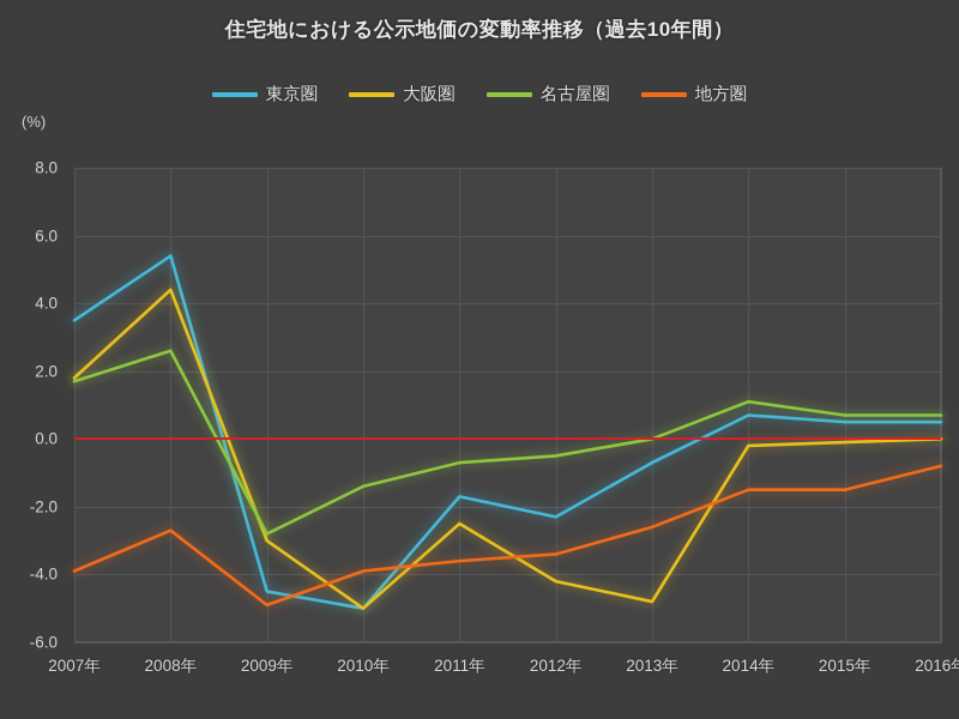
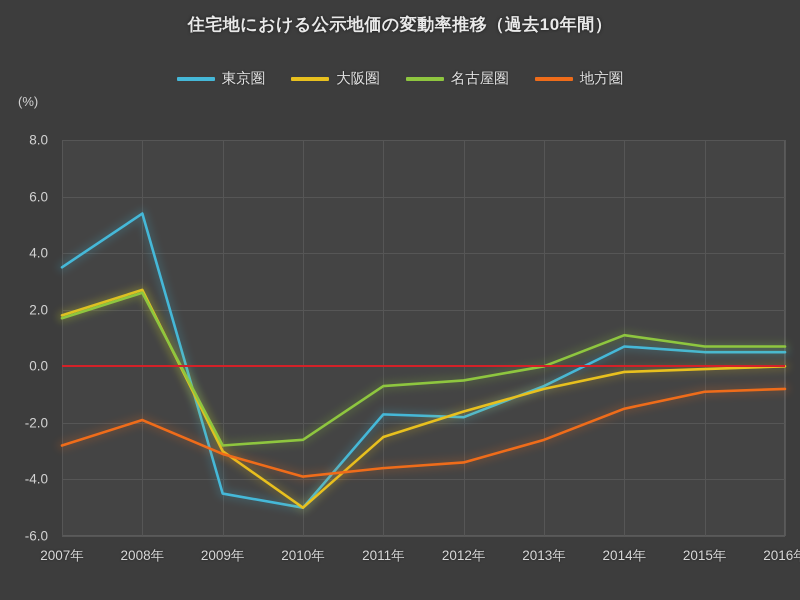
地方圏/2007年: -3.9 -> -2.8
大阪圏/2008年: 4.4 -> 2.7
地方圏/2008年: -2.7 -> -1.9
地方圏/2009年: -4.9 -> -3.1
名古屋圏/2010年: -1.4 -> -2.6
東京圏/2012年: -2.3 -> -1.8
大阪圏/2012年: -4.2 -> -1.6
大阪圏/2013年: -4.8 -> -0.8
地方圏/2015年: -1.5 -> -0.9
